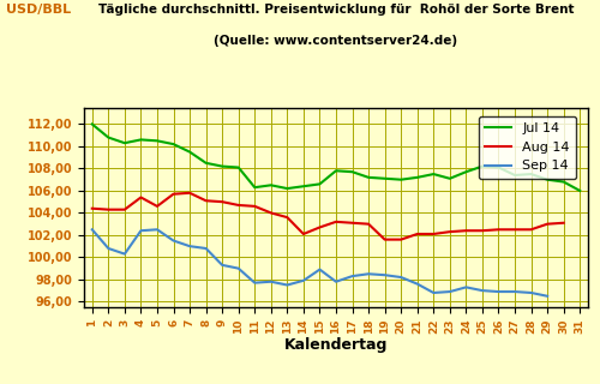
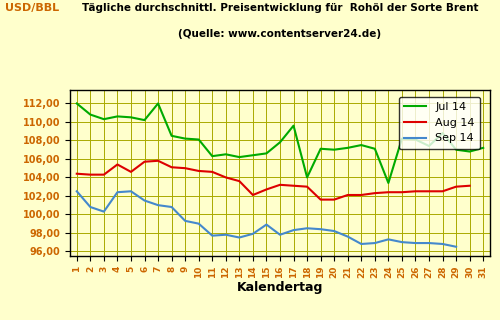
Jul 14/7: 109,5 -> 112,0
Jul 14/17: 107,7 -> 109,6
Jul 14/18: 107,2 -> 104,0
Jul 14/24: 107,7 -> 103,4
Jul 14/28: 107,5 -> 108,8
Jul 14/31: 106,0 -> 107,2
